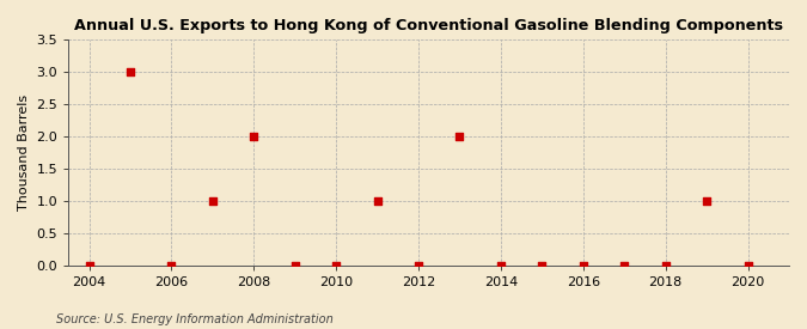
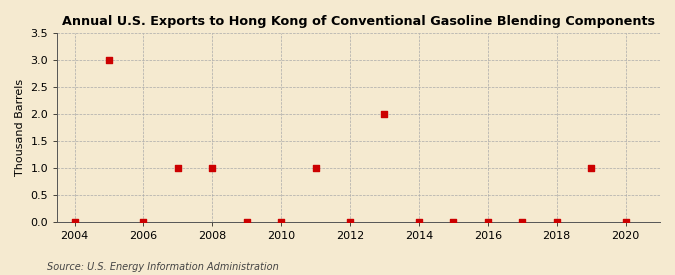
2008: 2 -> 1
